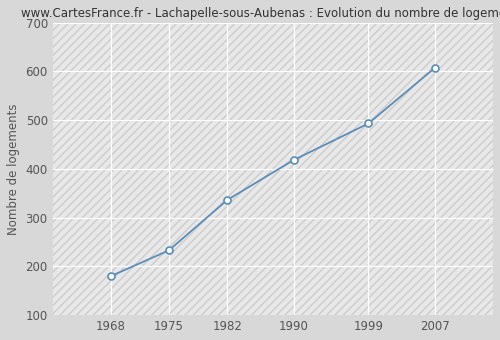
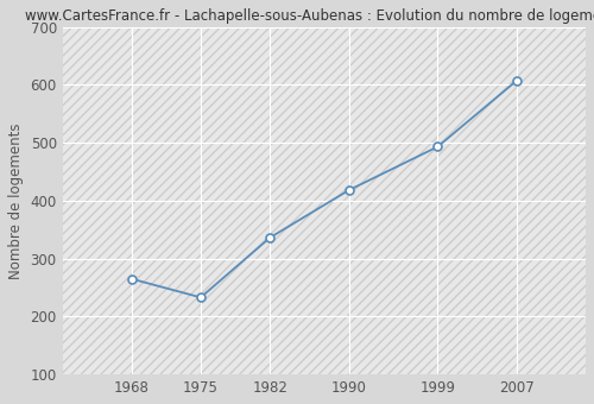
1968: 180 -> 265
